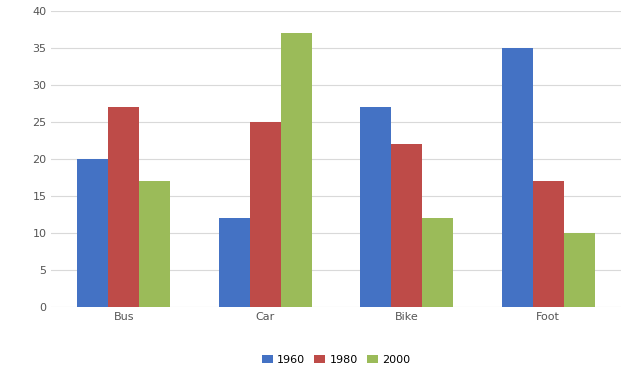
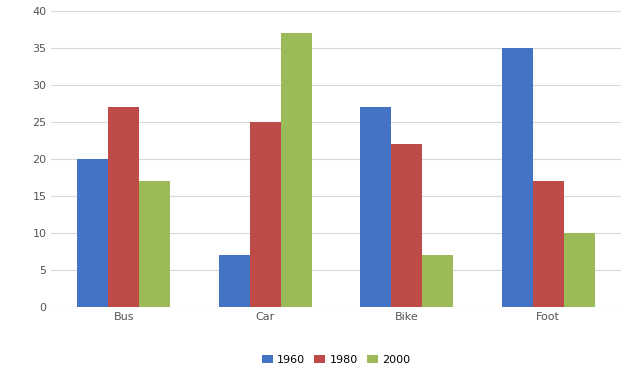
1960/Car: 12 -> 7
2000/Bike: 12 -> 7
